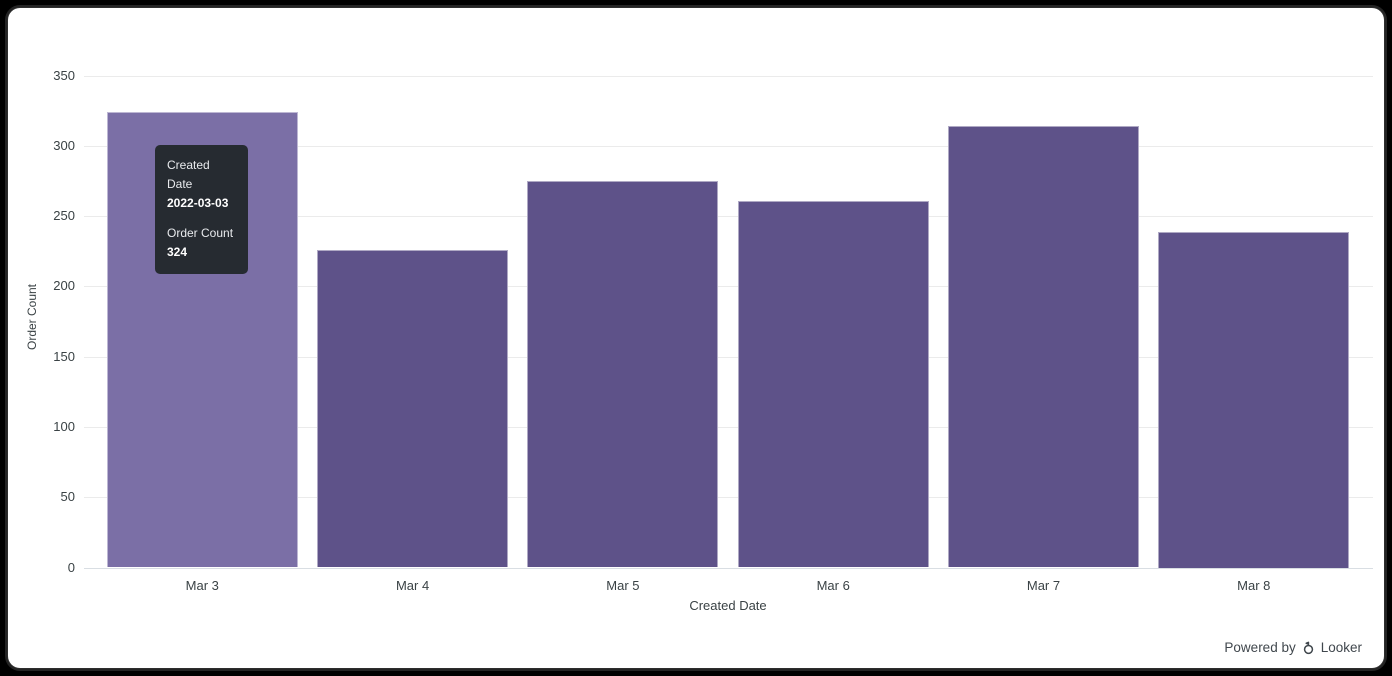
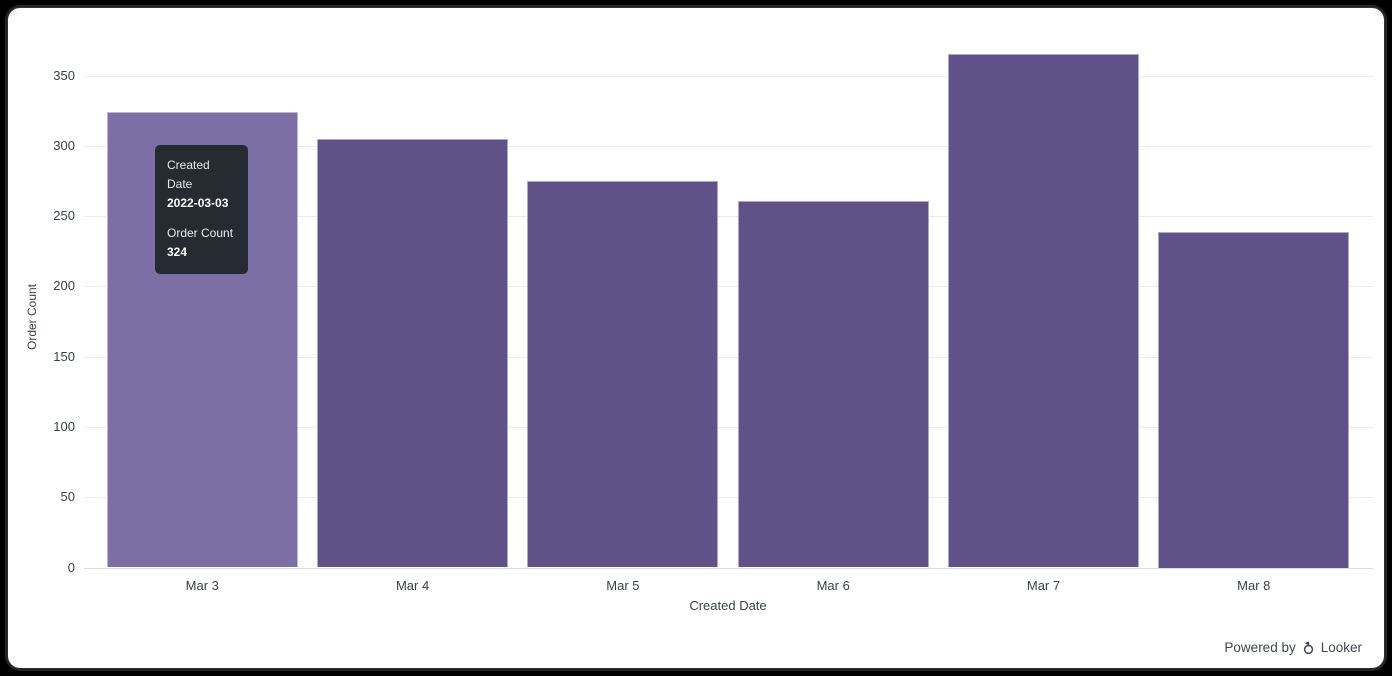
Mar 4: 226 -> 305
Mar 7: 314 -> 365
